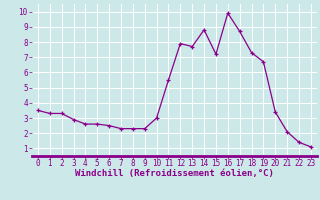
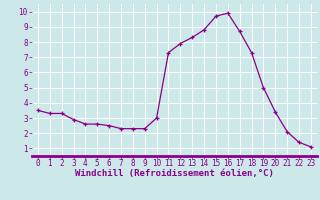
11: 5.5 -> 7.3
13: 7.7 -> 8.3
15: 7.2 -> 9.7
19: 6.7 -> 5.0
